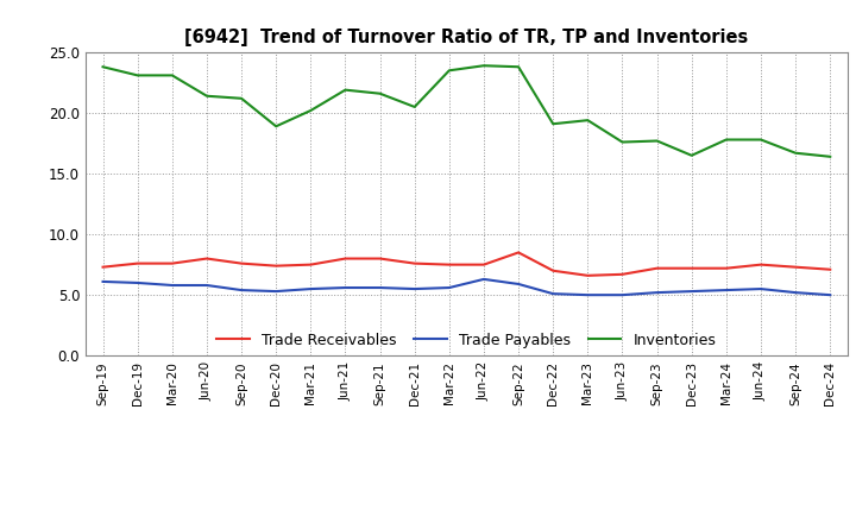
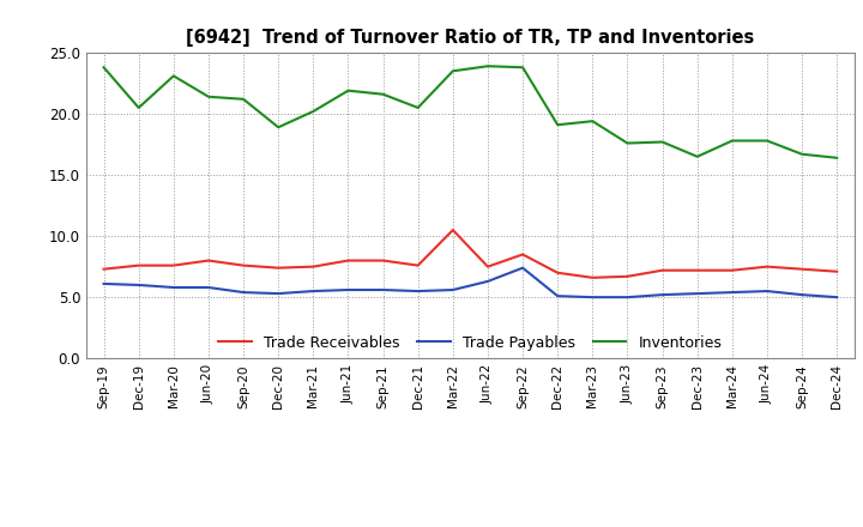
Inventories/Dec-19: 23.1 -> 20.5
Trade Receivables/Mar-22: 7.5 -> 10.5
Trade Payables/Sep-22: 5.9 -> 7.4
